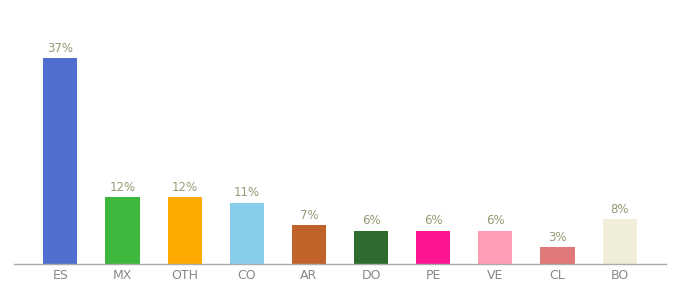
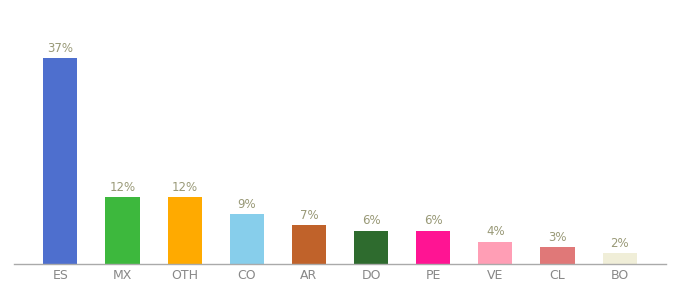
CO: 11% -> 9%
VE: 6% -> 4%
BO: 8% -> 2%
